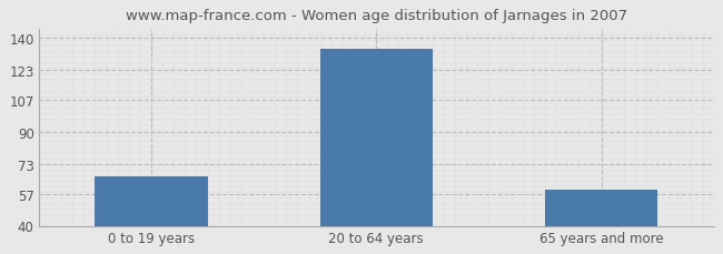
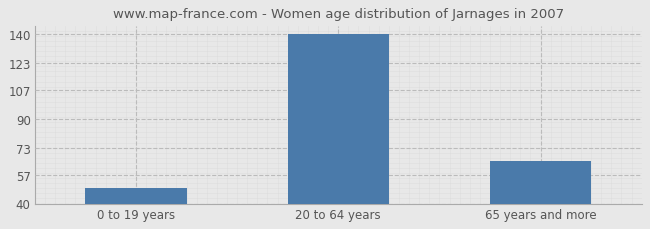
0 to 19 years: 66 -> 49
20 to 64 years: 134 -> 140
65 years and more: 59 -> 65
